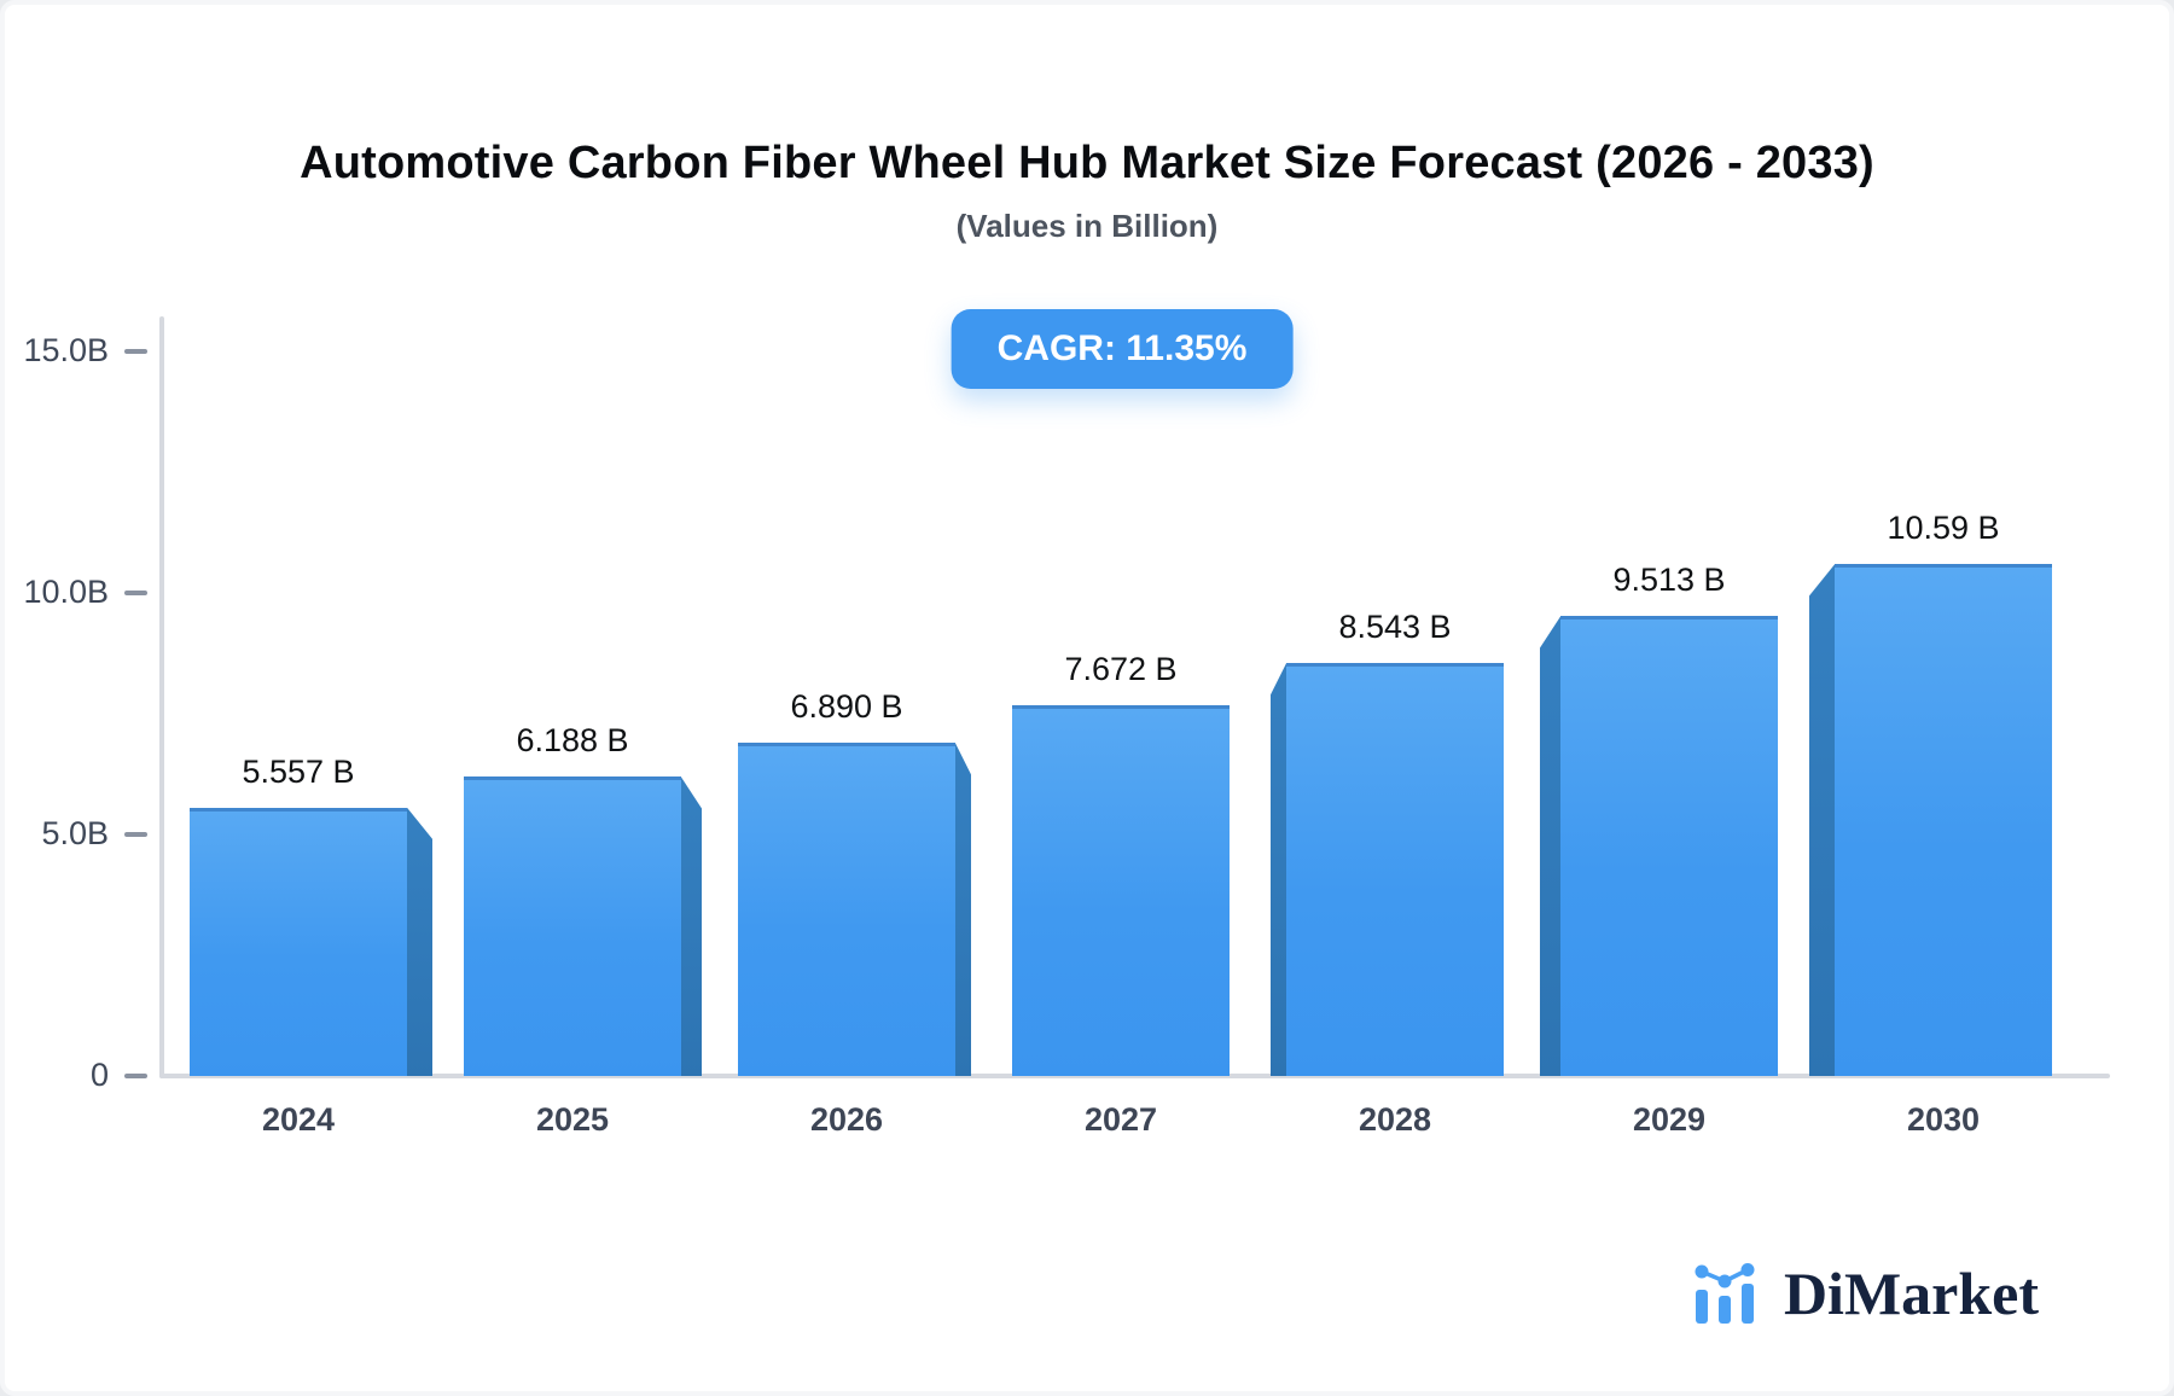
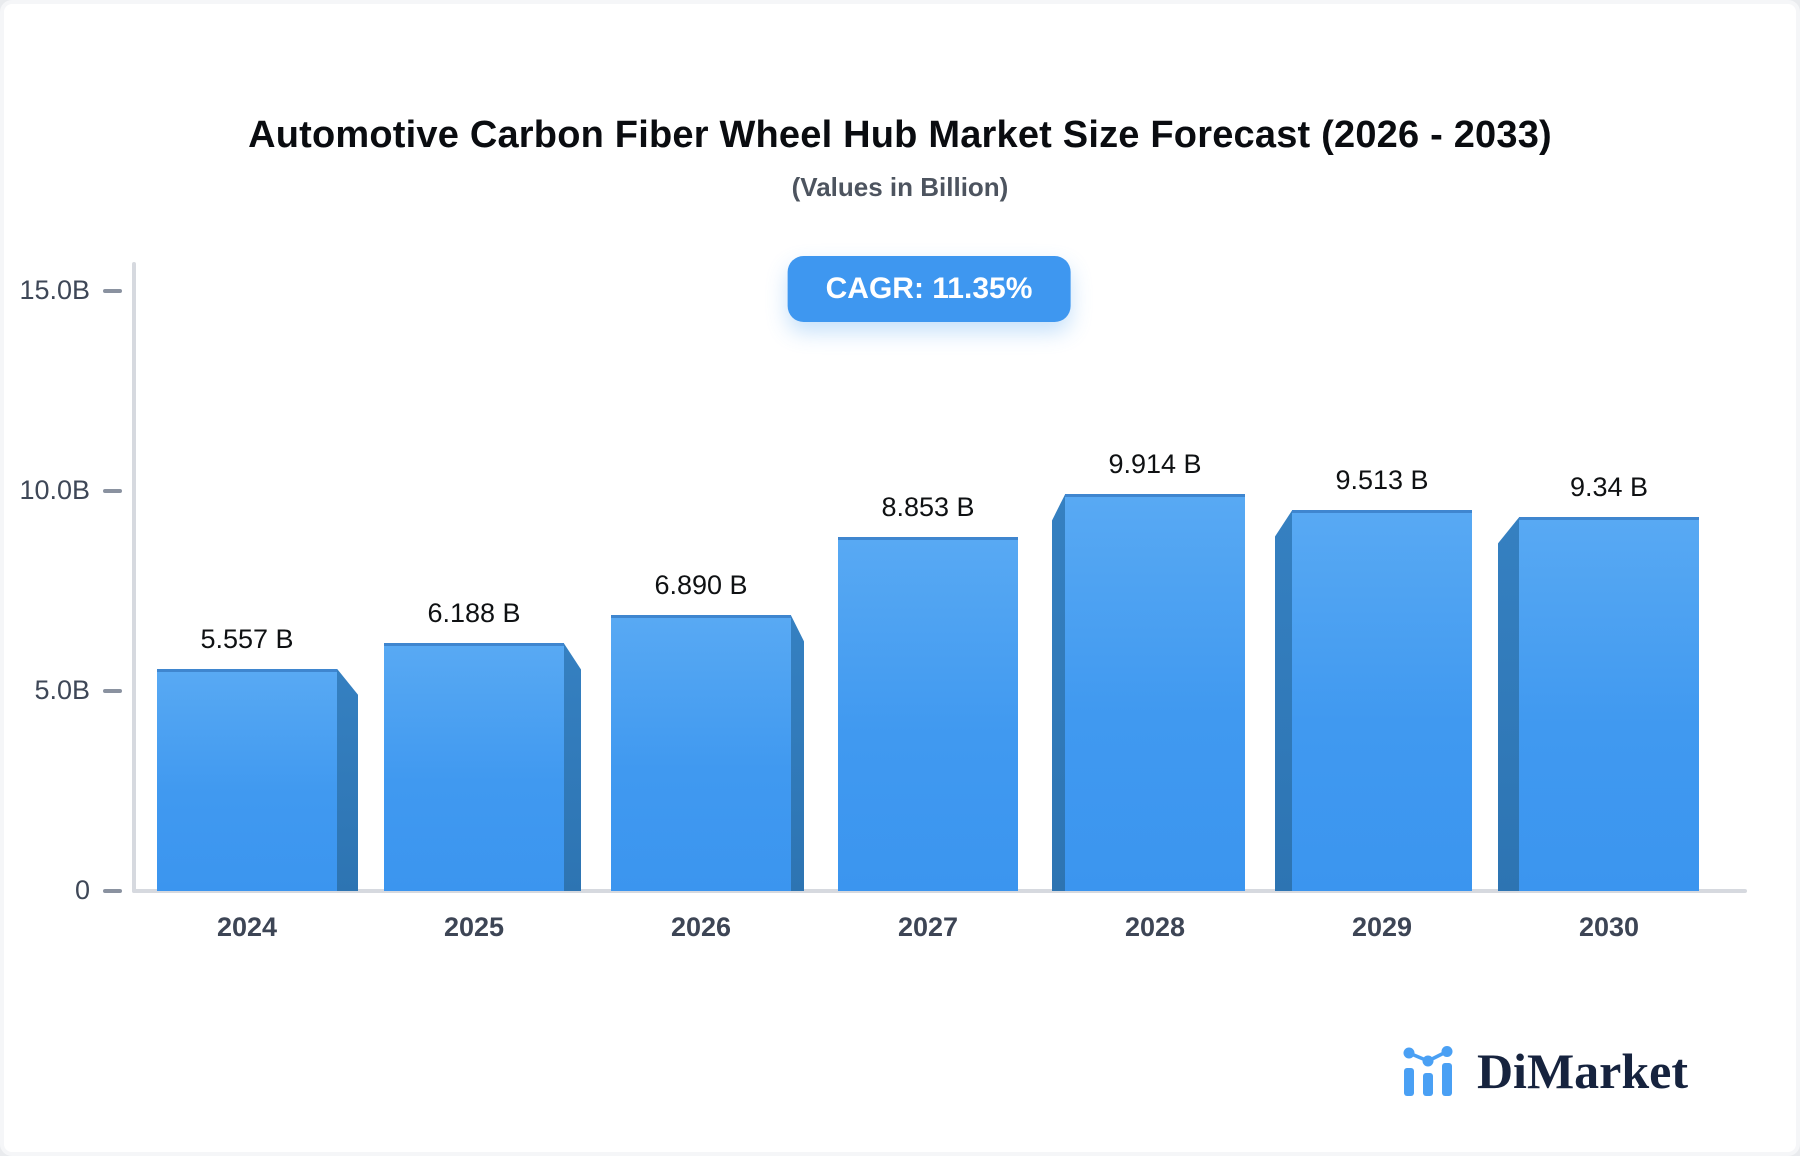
2027: 7.672 -> 8.853
2028: 8.543 -> 9.914
2030: 10.59 -> 9.34
